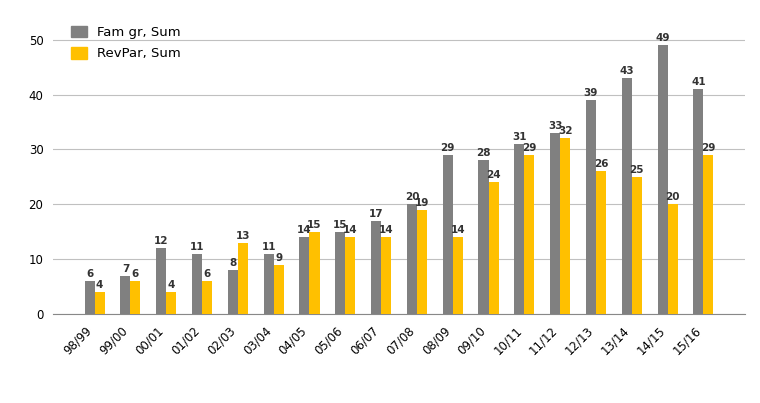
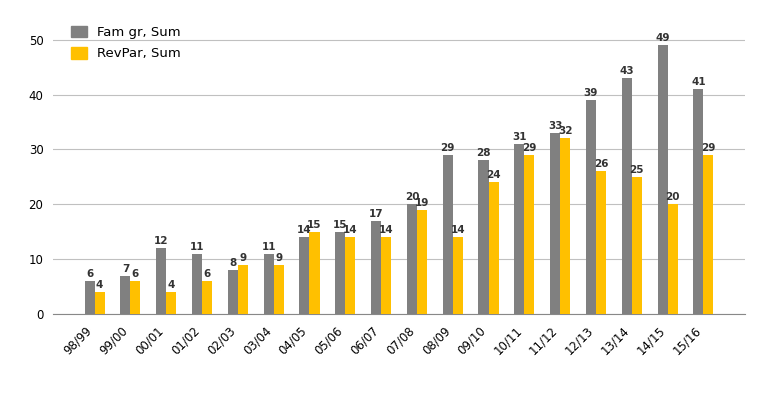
RevPar, Sum/02/03: 13 -> 9
